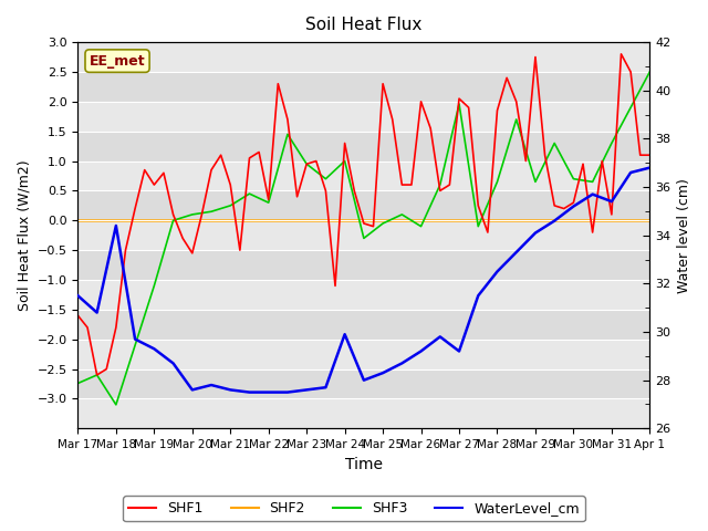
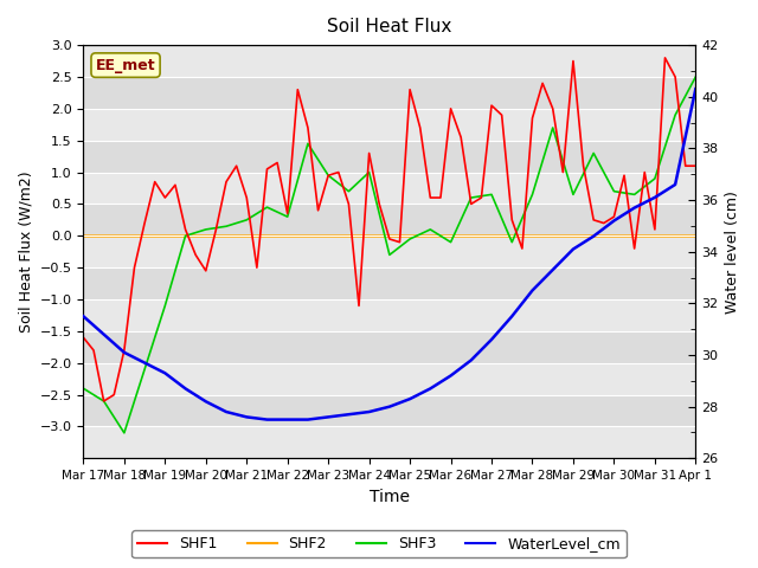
SHF3/Mar 17: -2.74 -> -2.40
WaterLevel_cm/Mar 18: 34.4 -> 30.1
WaterLevel_cm/Mar 20: 27.6 -> 28.2
WaterLevel_cm/Mar 24: 29.9 -> 27.8
SHF3/Mar 27: 1.96 -> 0.65
WaterLevel_cm/Mar 27: 29.2 -> 30.6
SHF3/Mar 31: 1.30 -> 0.90
WaterLevel_cm/Mar 31: 35.4 -> 36.1
WaterLevel_cm/Apr 1: 36.8 -> 40.3
